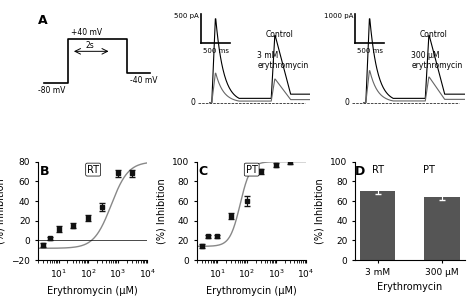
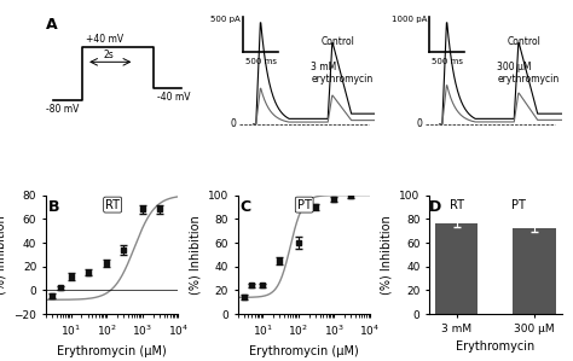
3 mM: 70 -> 76
300 μM: 64 -> 72
